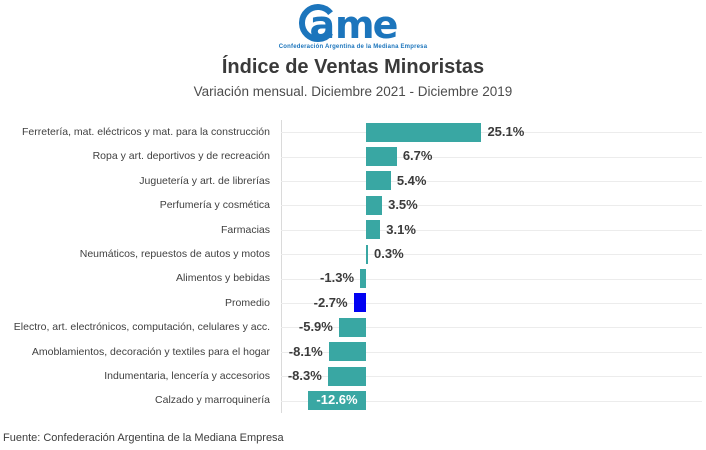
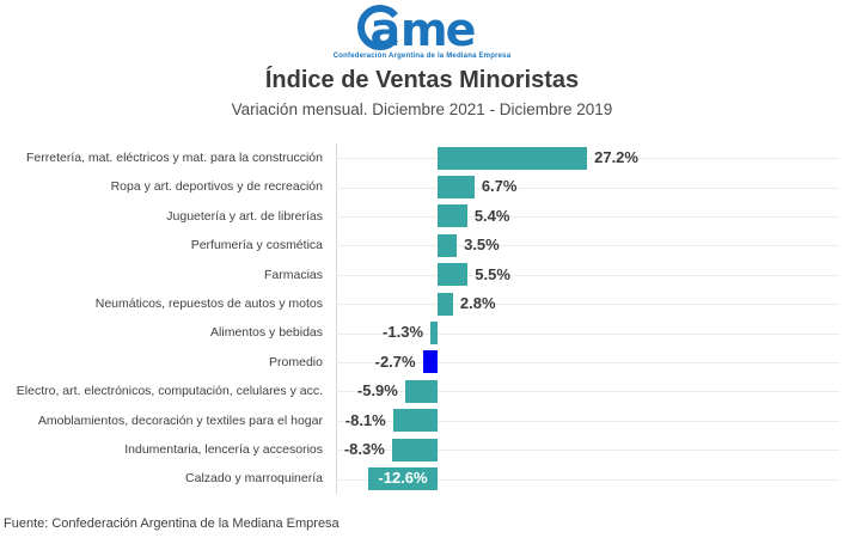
Ferretería, mat. eléctricos y mat. para la construcción: 25.1% -> 27.2%
Farmacias: 3.1% -> 5.5%
Neumáticos, repuestos de autos y motos: 0.3% -> 2.8%
